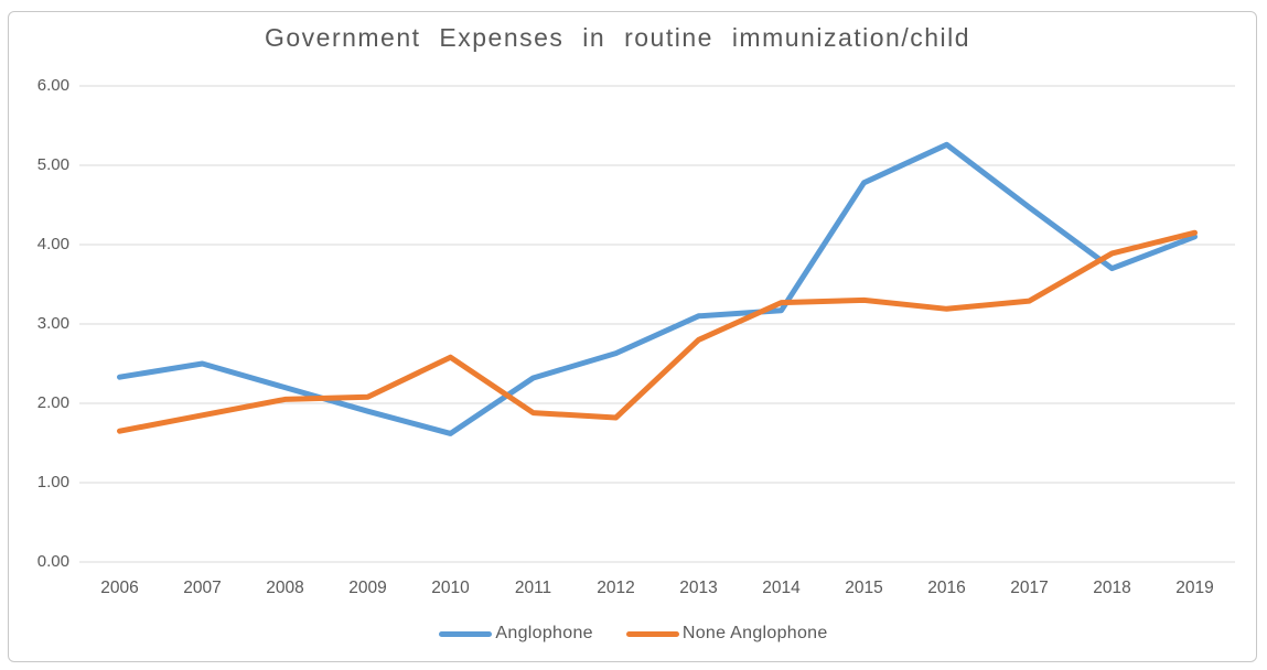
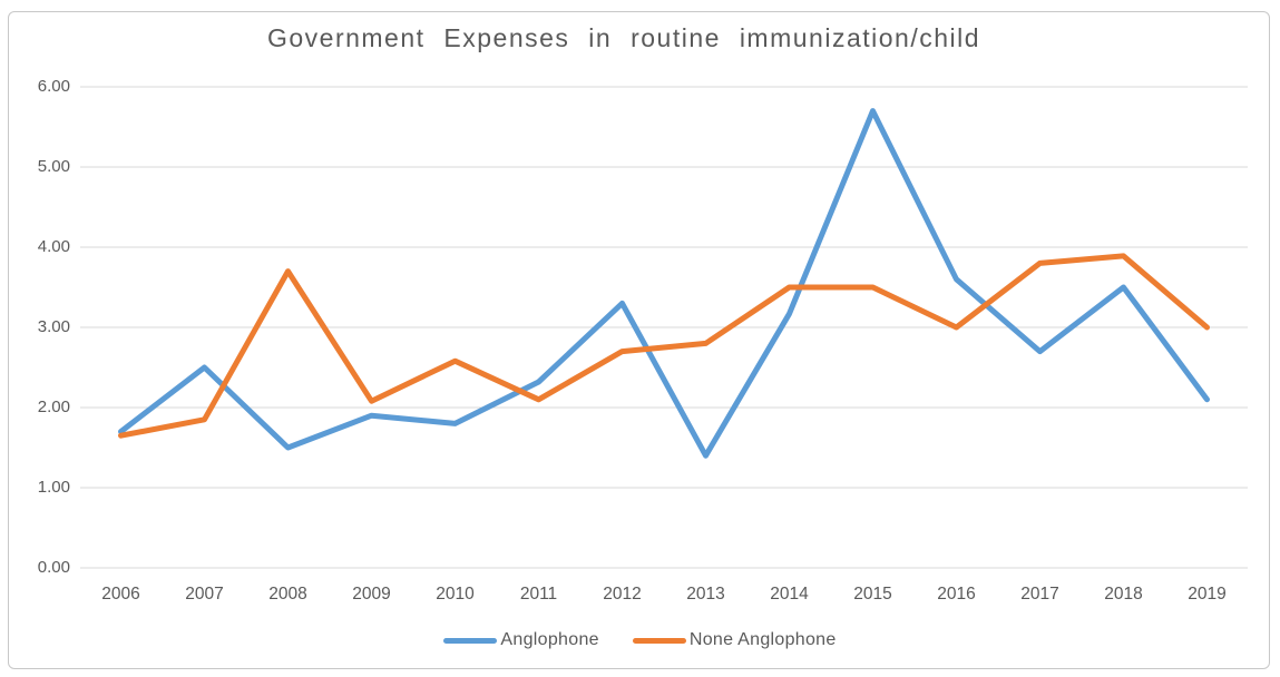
Anglophone/2006: 2.3 -> 1.7
Anglophone/2008: 2.2 -> 1.5
None Anglophone/2008: 2.0 -> 3.7
Anglophone/2010: 1.6 -> 1.8
None Anglophone/2011: 1.9 -> 2.1
Anglophone/2012: 2.6 -> 3.3
None Anglophone/2012: 1.8 -> 2.7
Anglophone/2013: 3.1 -> 1.4
None Anglophone/2014: 3.3 -> 3.5
Anglophone/2015: 4.8 -> 5.7
None Anglophone/2015: 3.3 -> 3.5
Anglophone/2016: 5.3 -> 3.6
None Anglophone/2016: 3.2 -> 3.0
Anglophone/2017: 4.5 -> 2.7
None Anglophone/2017: 3.3 -> 3.8
Anglophone/2018: 3.7 -> 3.5
Anglophone/2019: 4.1 -> 2.1
None Anglophone/2019: 4.2 -> 3.0
